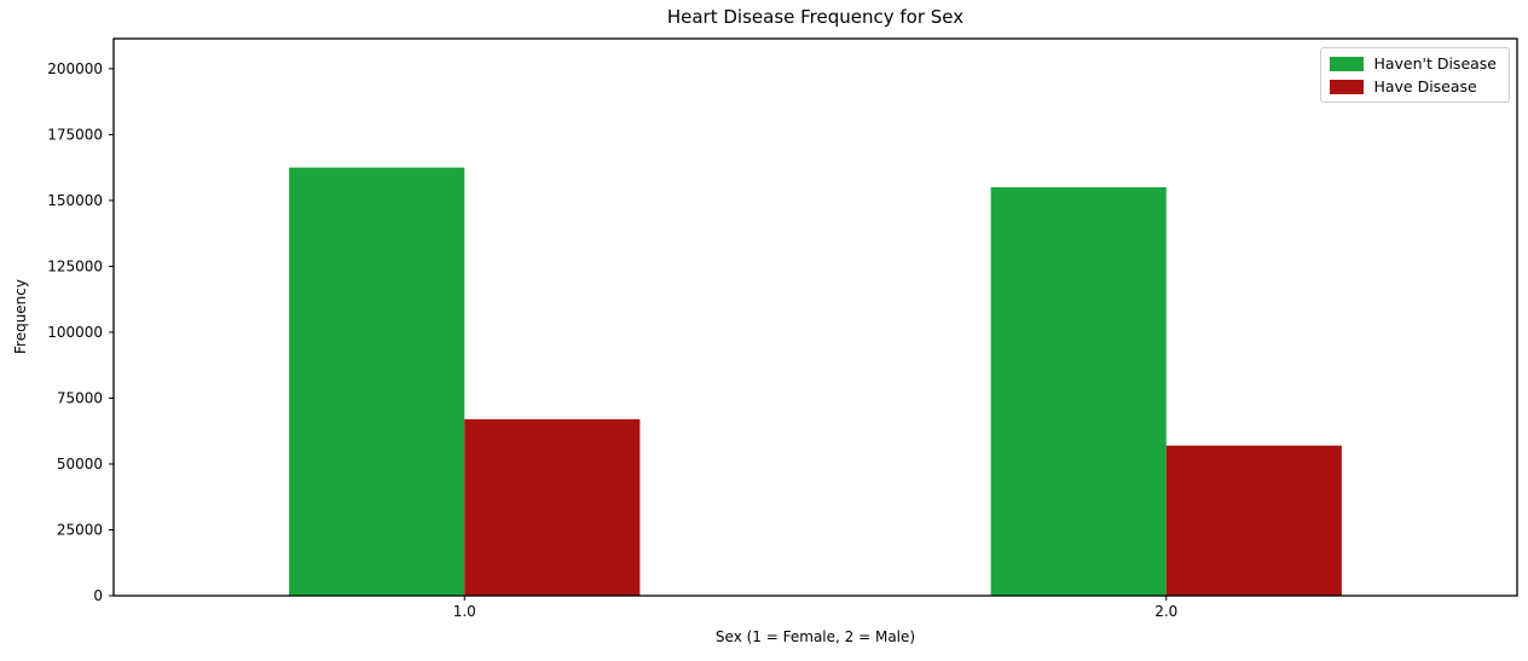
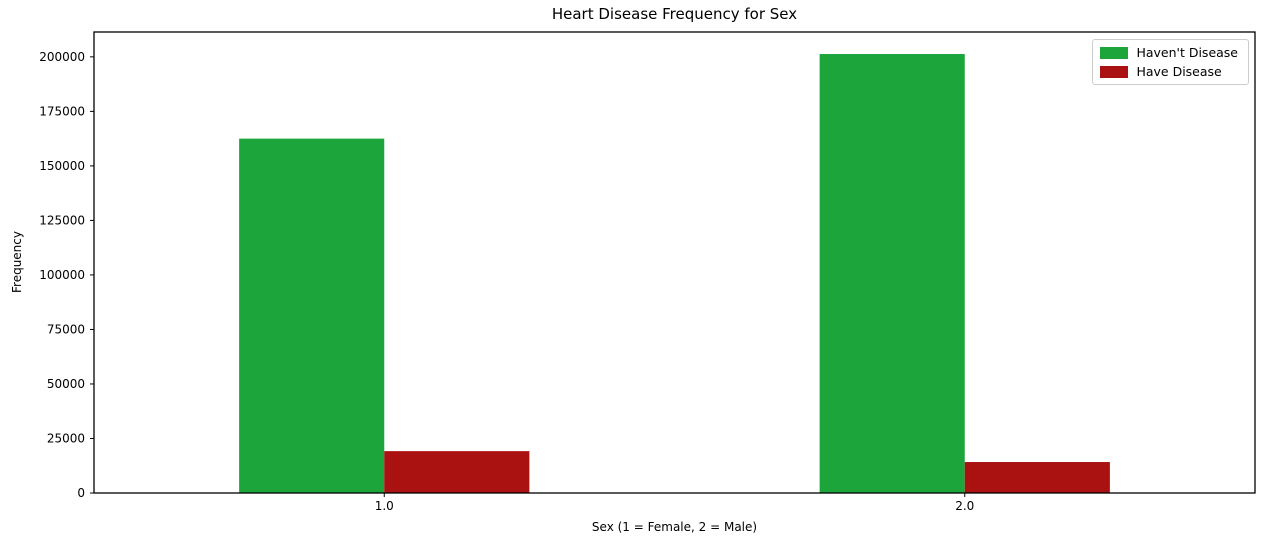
Have Disease/1.0: 67000 -> 19000
Haven't Disease/2.0: 155000 -> 201000
Have Disease/2.0: 57000 -> 14000
